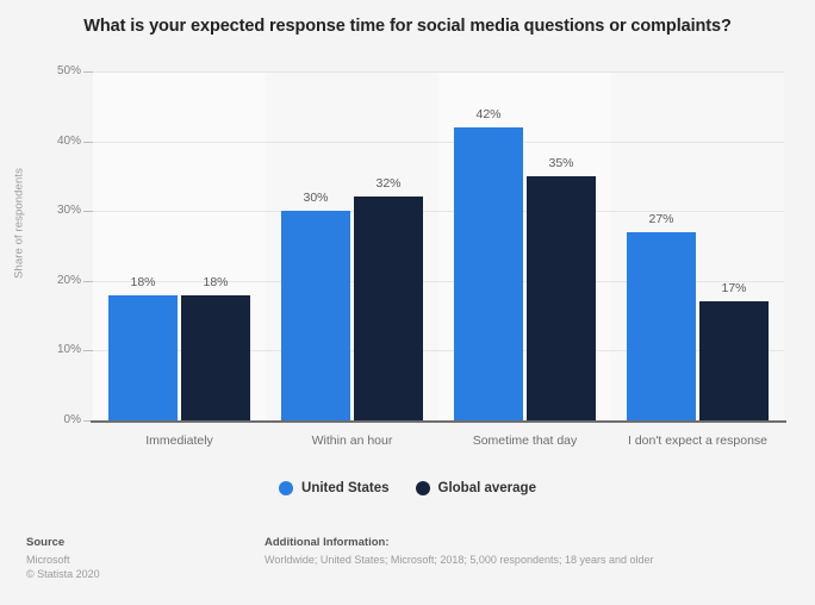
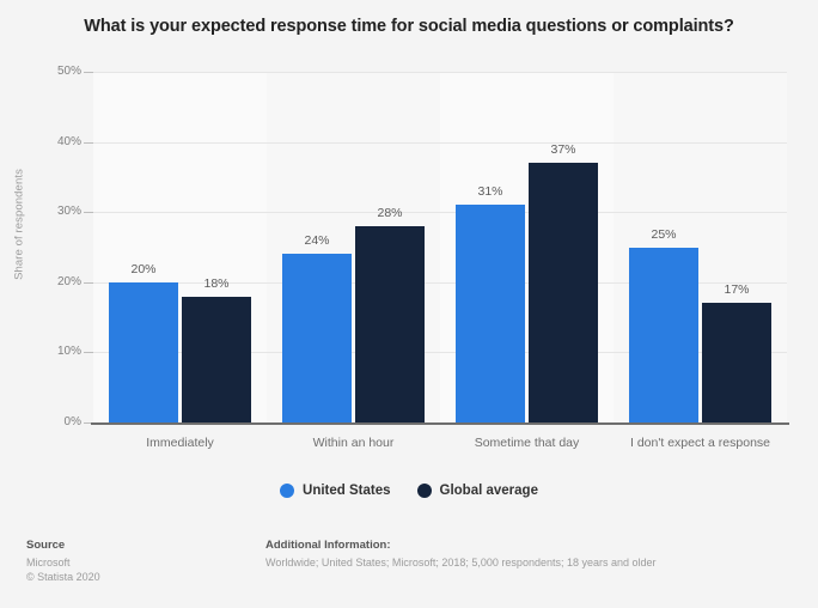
United States/Immediately: 18% -> 20%
United States/Within an hour: 30% -> 24%
Global average/Within an hour: 32% -> 28%
United States/Sometime that day: 42% -> 31%
Global average/Sometime that day: 35% -> 37%
United States/I don't expect a response: 27% -> 25%
